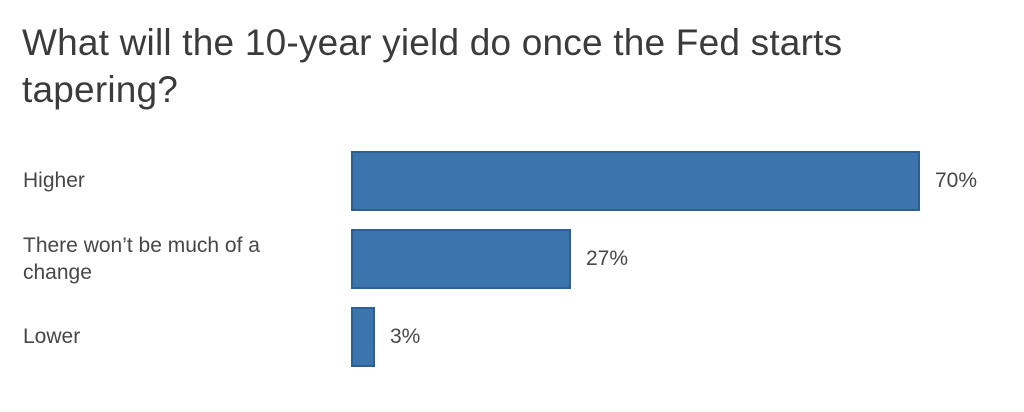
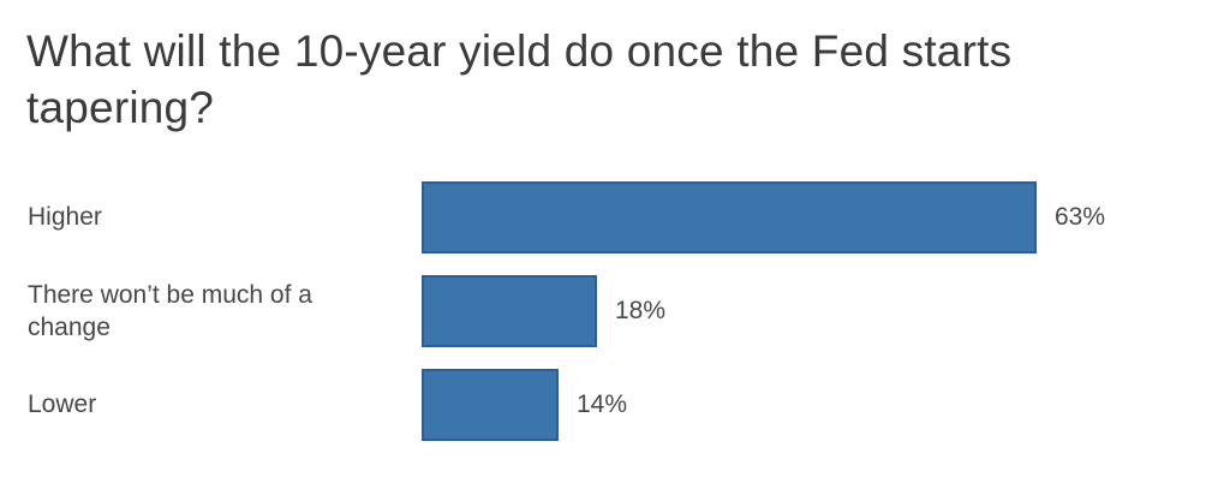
Higher: 70% -> 63%
There won’t be much of a change: 27% -> 18%
Lower: 3% -> 14%
